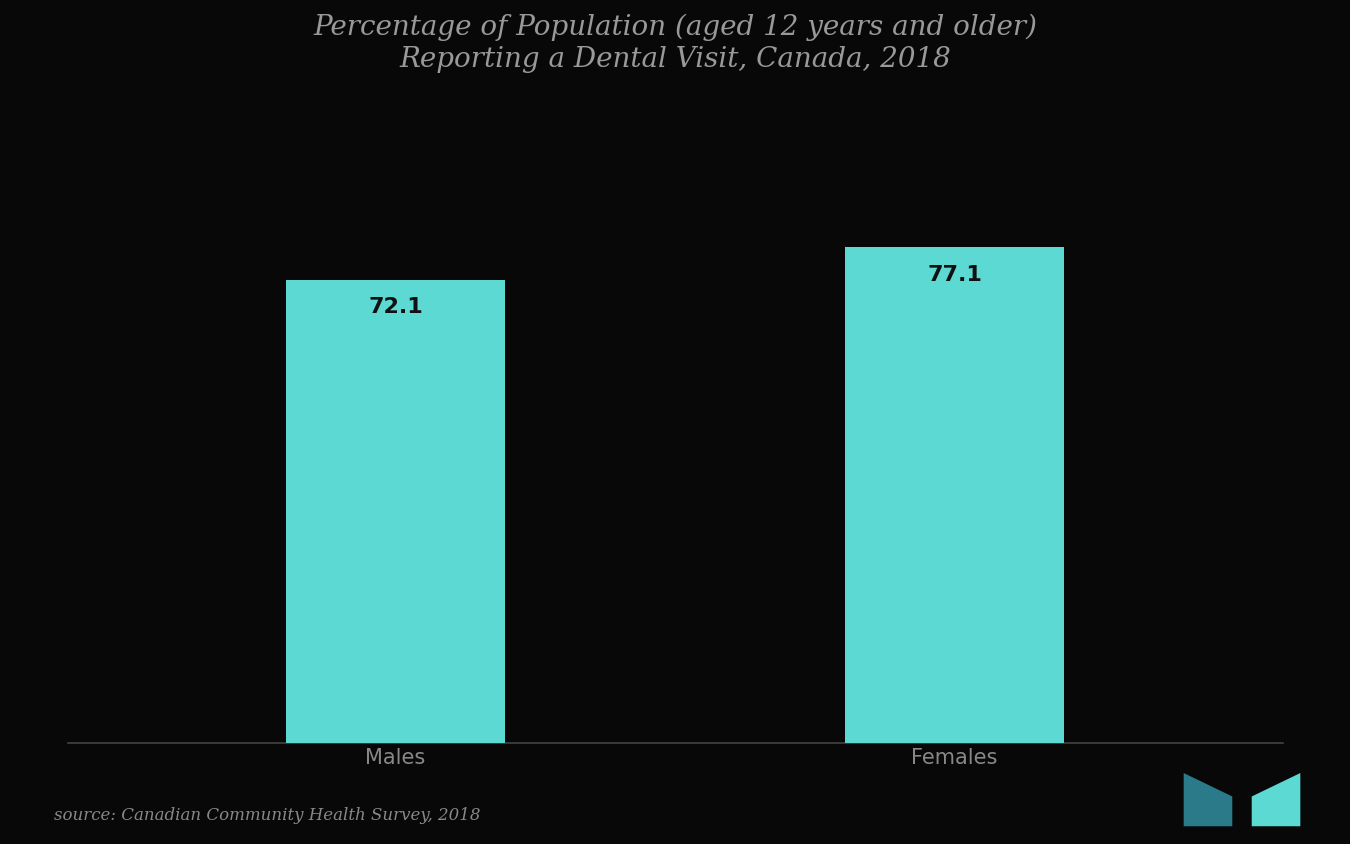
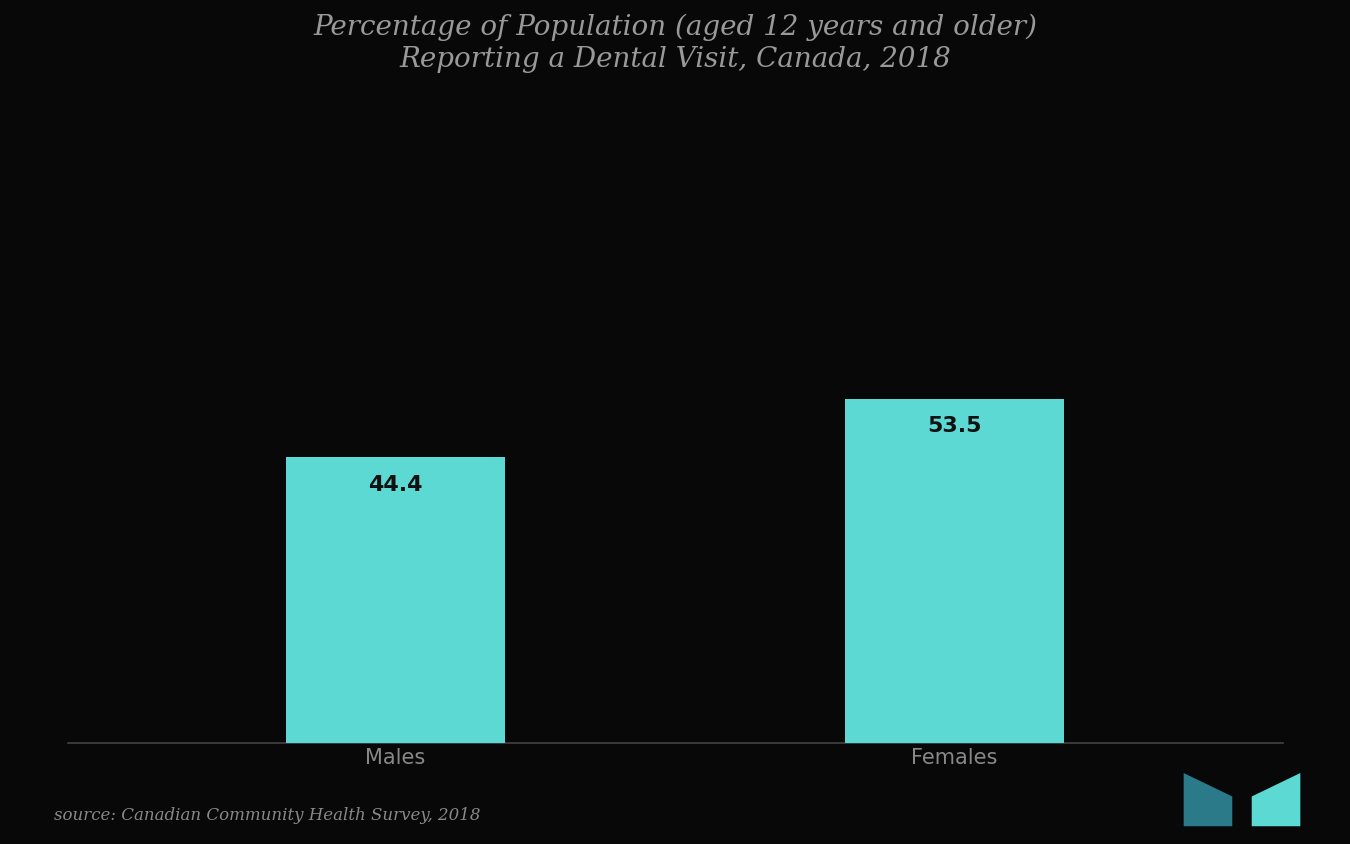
Males: 72.1 -> 44.4
Females: 77.1 -> 53.5
